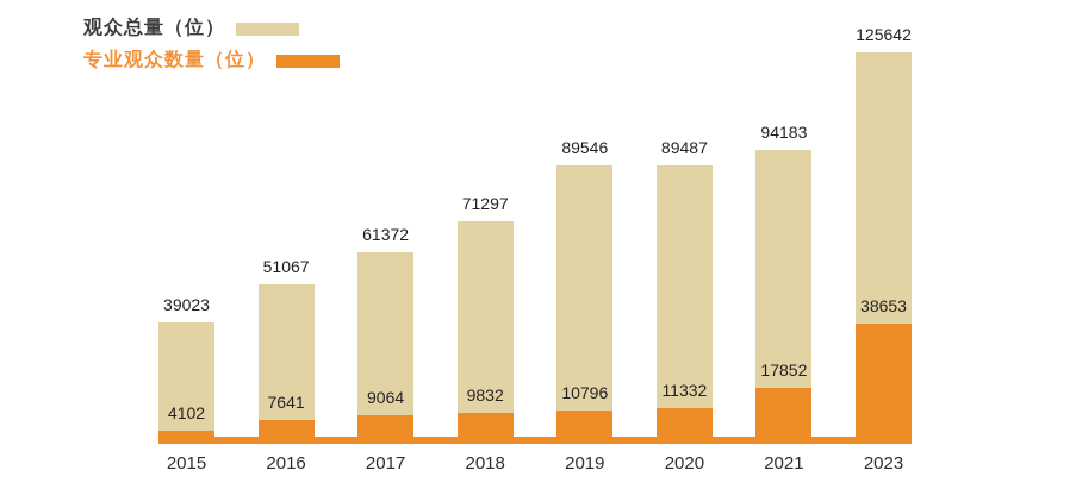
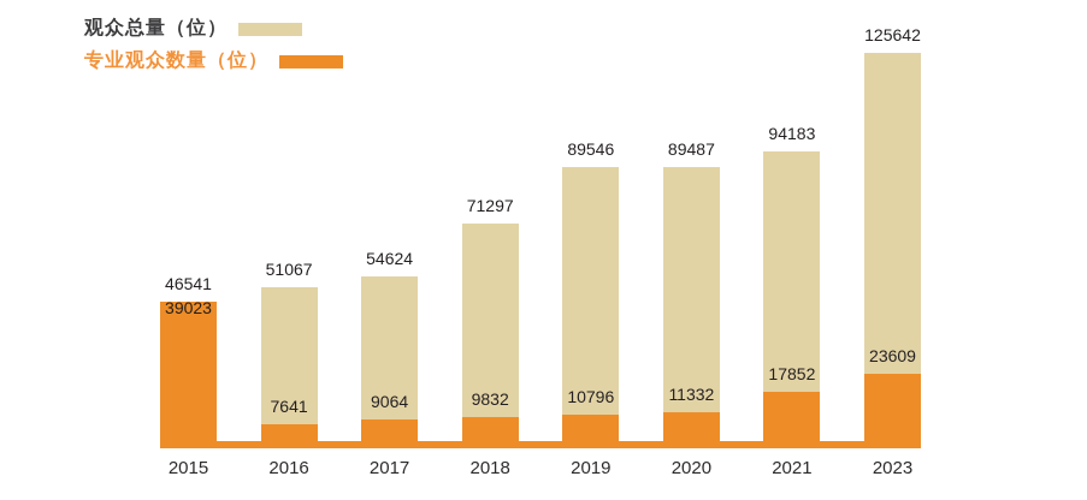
专业观众数量（位）/2015: 4102 -> 46541
观众总量（位）/2017: 61372 -> 54624
专业观众数量（位）/2023: 38653 -> 23609
